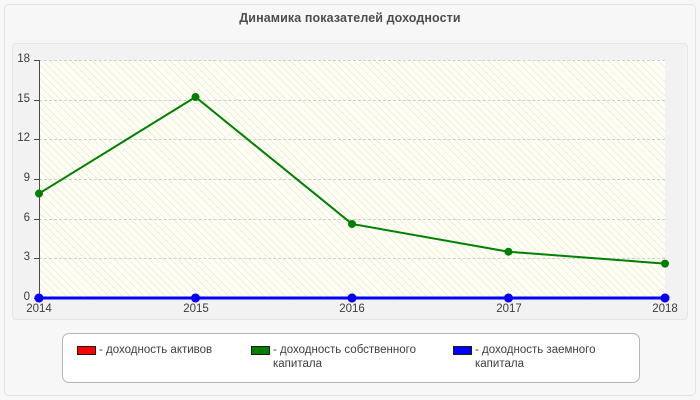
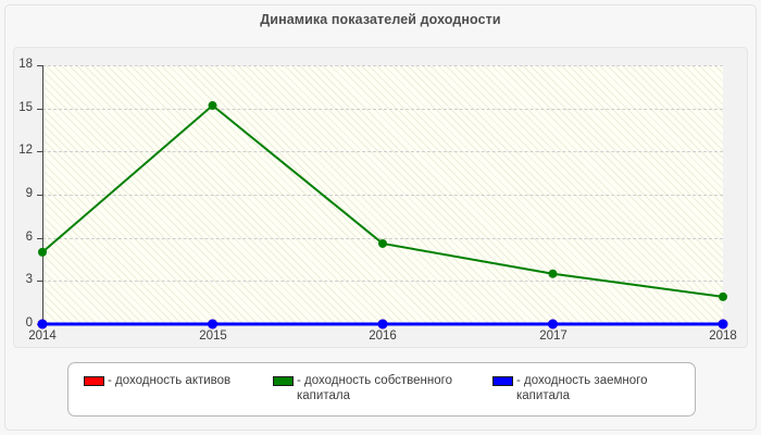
- доходность собственного капитала/2014: 7.9 -> 5.0
- доходность собственного капитала/2018: 2.6 -> 1.9
